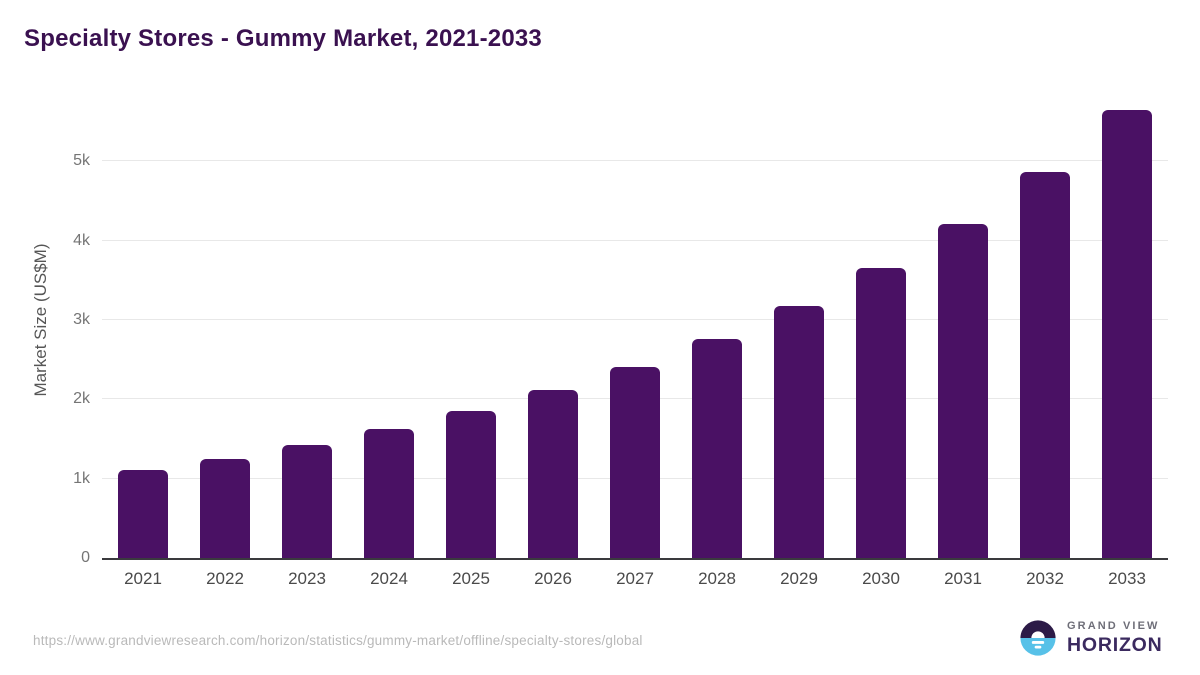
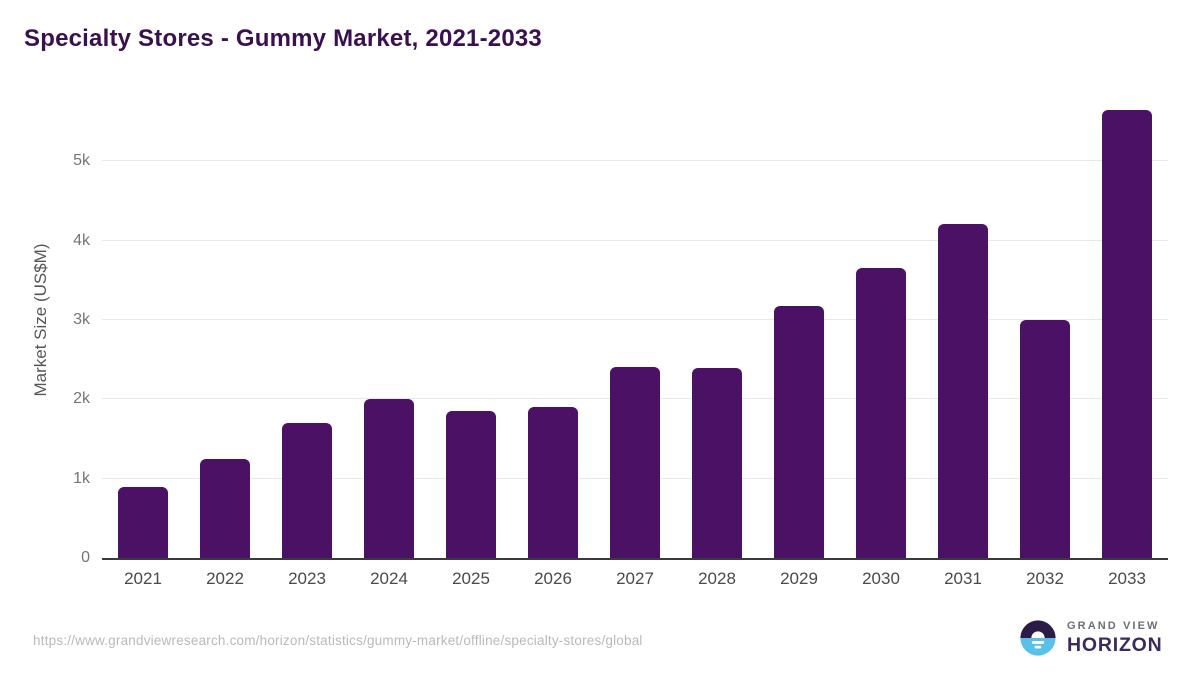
2021: 1.1k -> 0.9k
2023: 1.4k -> 1.7k
2024: 1.6k -> 2.0k
2026: 2.1k -> 1.9k
2028: 2.8k -> 2.4k
2032: 4.9k -> 3.0k
